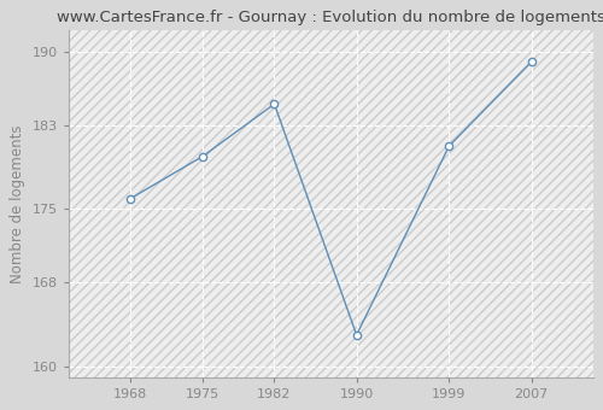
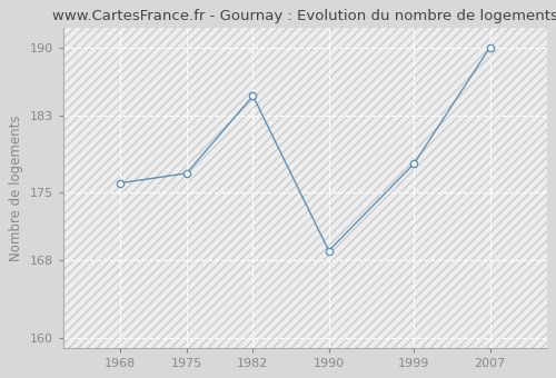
1975: 180 -> 177
1990: 163 -> 169
1999: 181 -> 178
2007: 189 -> 190
